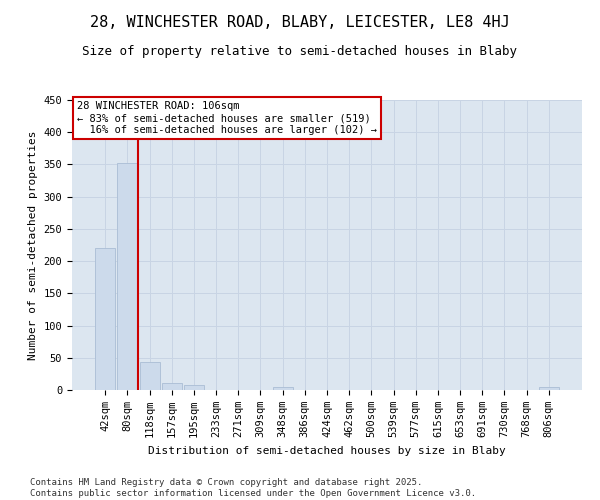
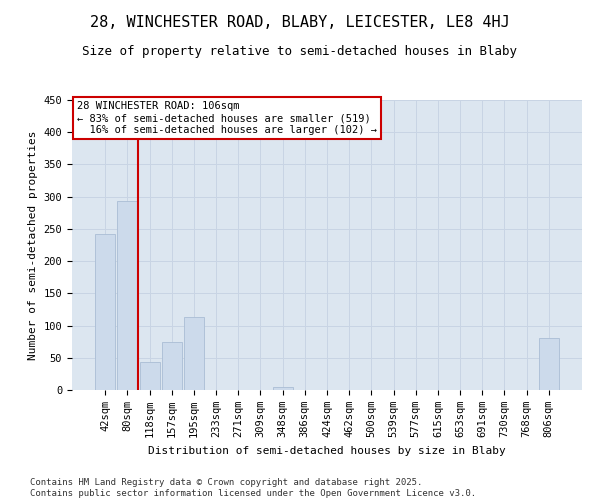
42sqm: 220 -> 242
80sqm: 352 -> 294
157sqm: 11 -> 74
195sqm: 8 -> 114
806sqm: 4 -> 80
